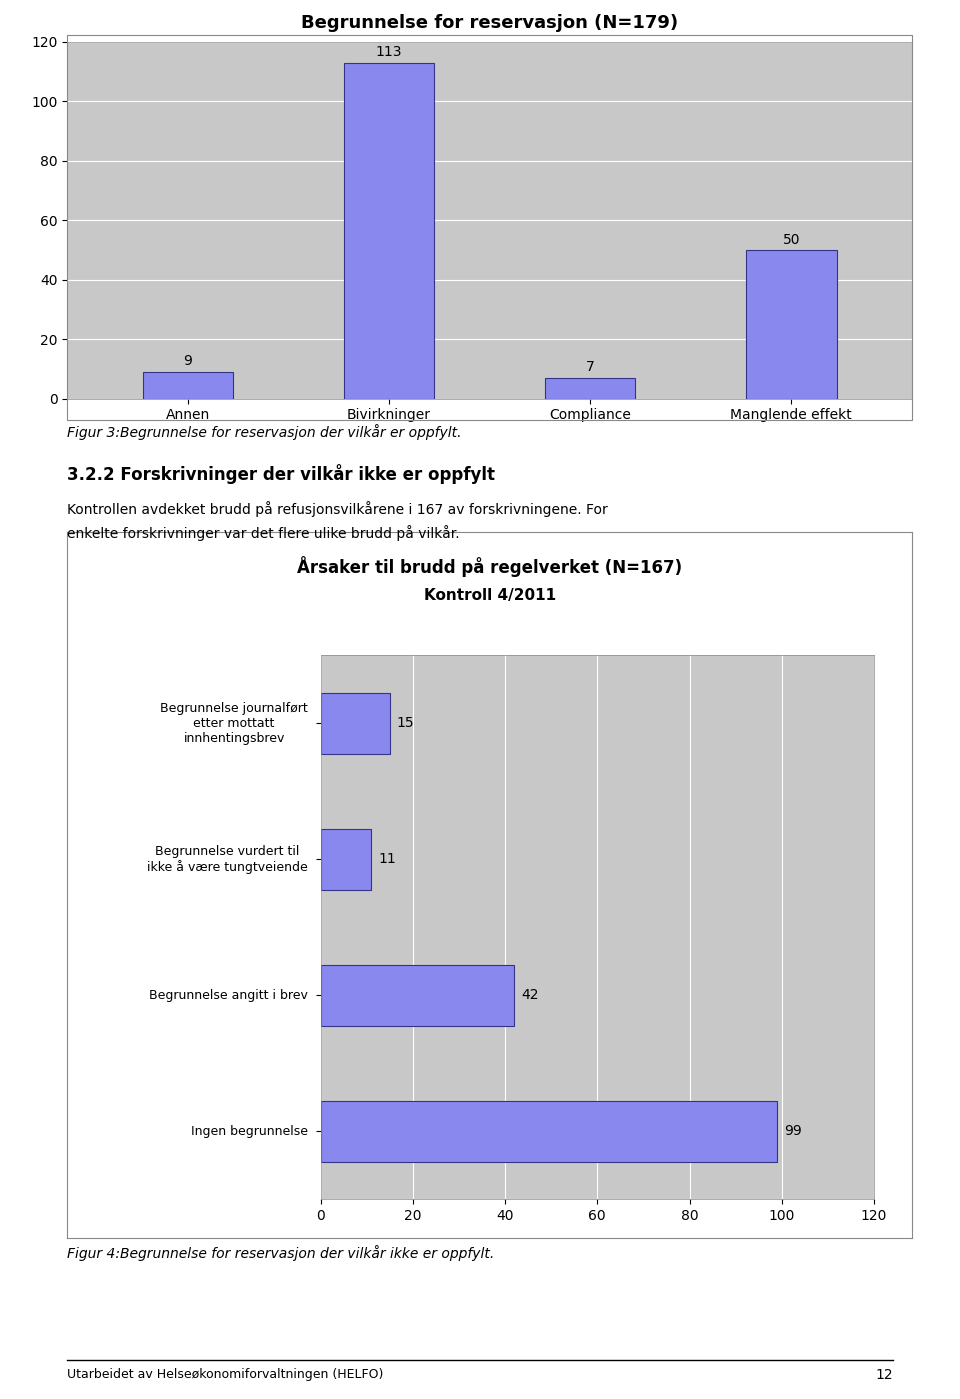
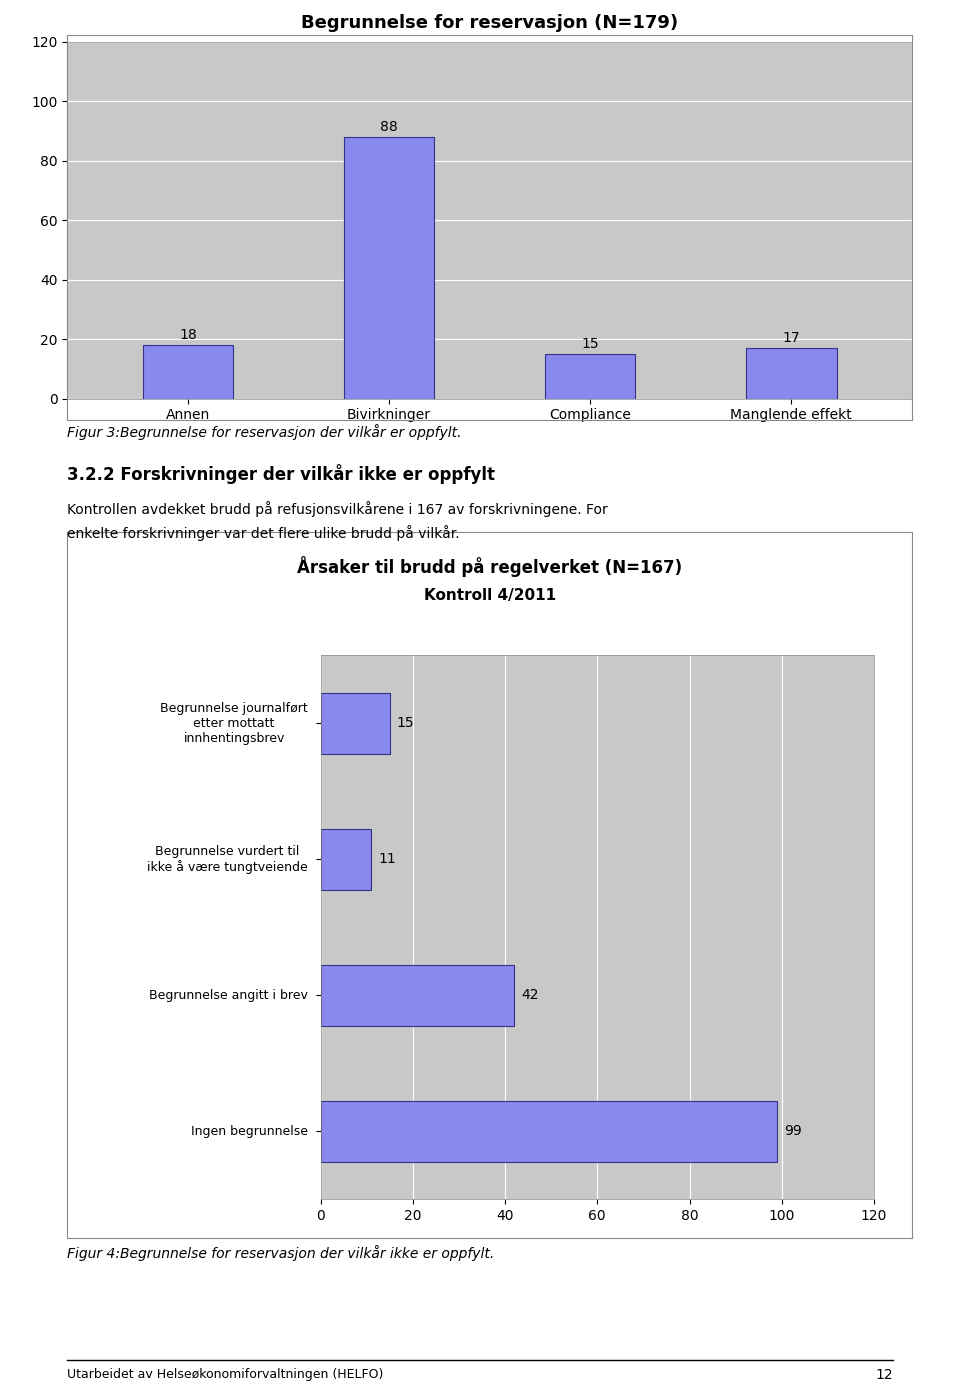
Begrunnelse for reservasjon (N=179)/Annen: 9 -> 18
Begrunnelse for reservasjon (N=179)/Bivirkninger: 113 -> 88
Begrunnelse for reservasjon (N=179)/Compliance: 7 -> 15
Begrunnelse for reservasjon (N=179)/Manglende effekt: 50 -> 17
